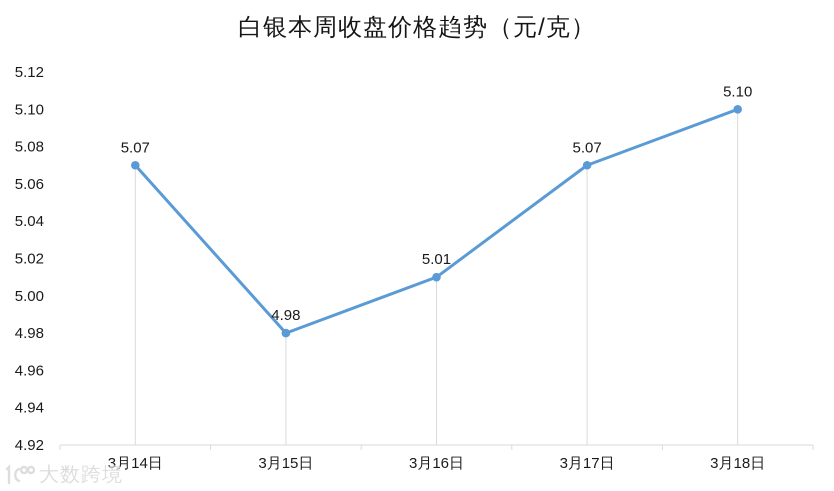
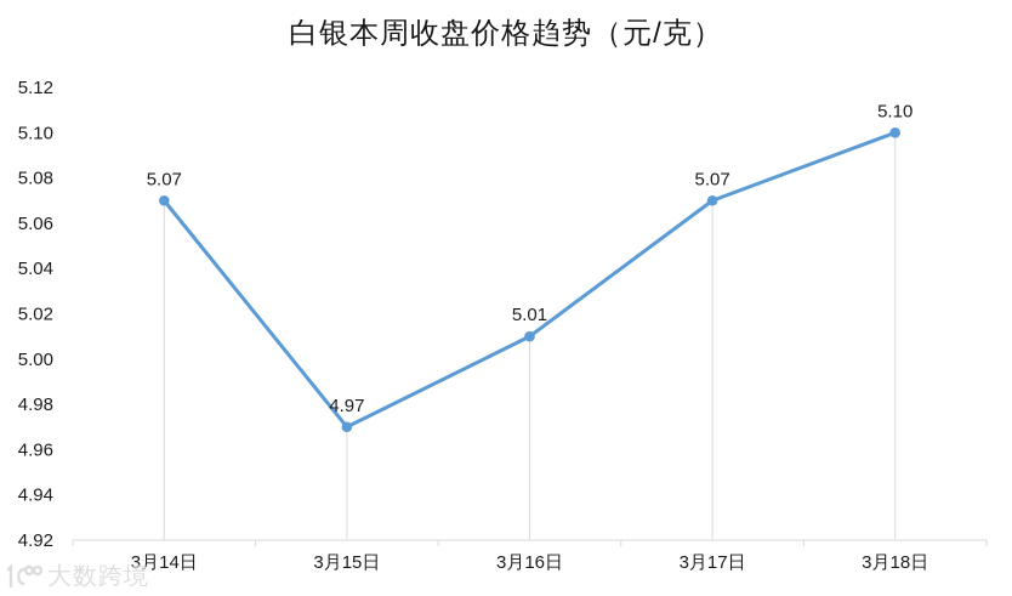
3月15日: 4.98 -> 4.97
